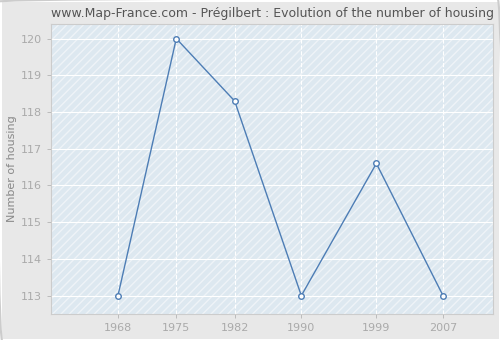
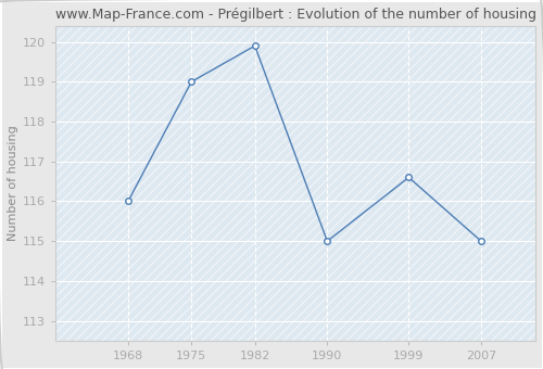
1968: 113.0 -> 116.0
1975: 120.0 -> 119.0
1982: 118.3 -> 119.9
1990: 113.0 -> 115.0
2007: 113.0 -> 115.0
